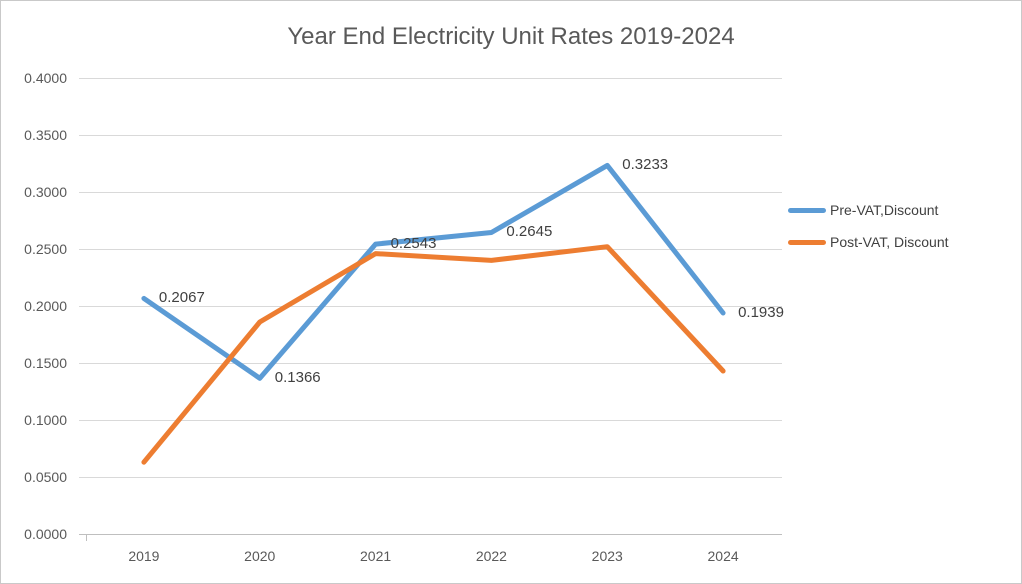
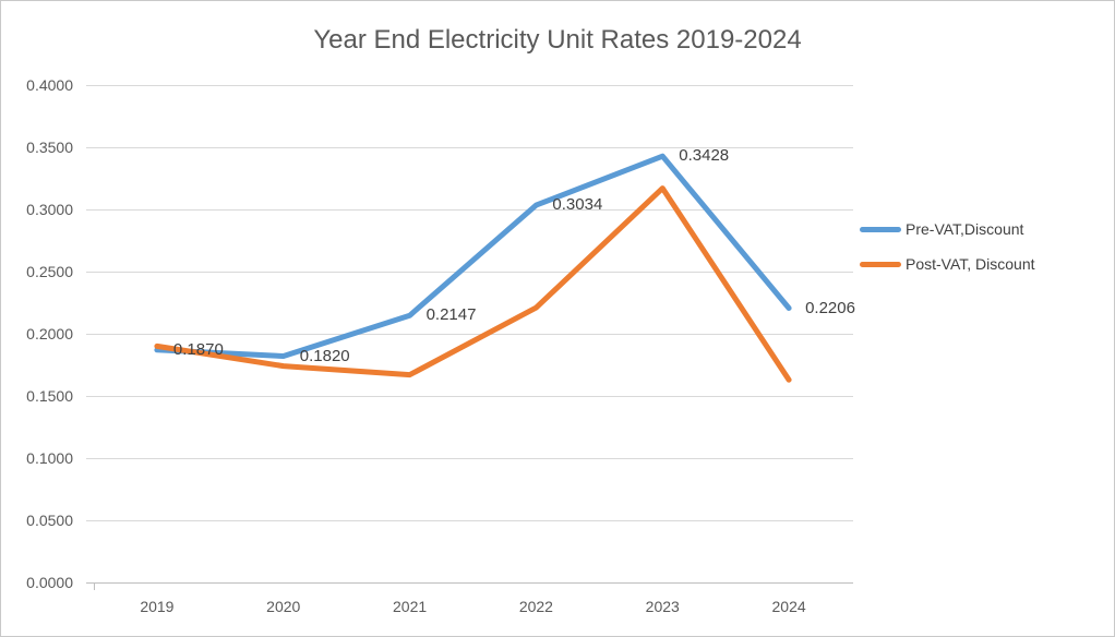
Pre-VAT,Discount/2019: 0.2067 -> 0.1870
Post-VAT, Discount/2019: 0.063 -> 0.190
Pre-VAT,Discount/2020: 0.1366 -> 0.1820
Post-VAT, Discount/2020: 0.186 -> 0.174
Pre-VAT,Discount/2021: 0.2543 -> 0.2147
Post-VAT, Discount/2021: 0.246 -> 0.167
Pre-VAT,Discount/2022: 0.2645 -> 0.3034
Post-VAT, Discount/2022: 0.240 -> 0.221
Pre-VAT,Discount/2023: 0.3233 -> 0.3428
Post-VAT, Discount/2023: 0.252 -> 0.317
Pre-VAT,Discount/2024: 0.1939 -> 0.2206
Post-VAT, Discount/2024: 0.143 -> 0.163
